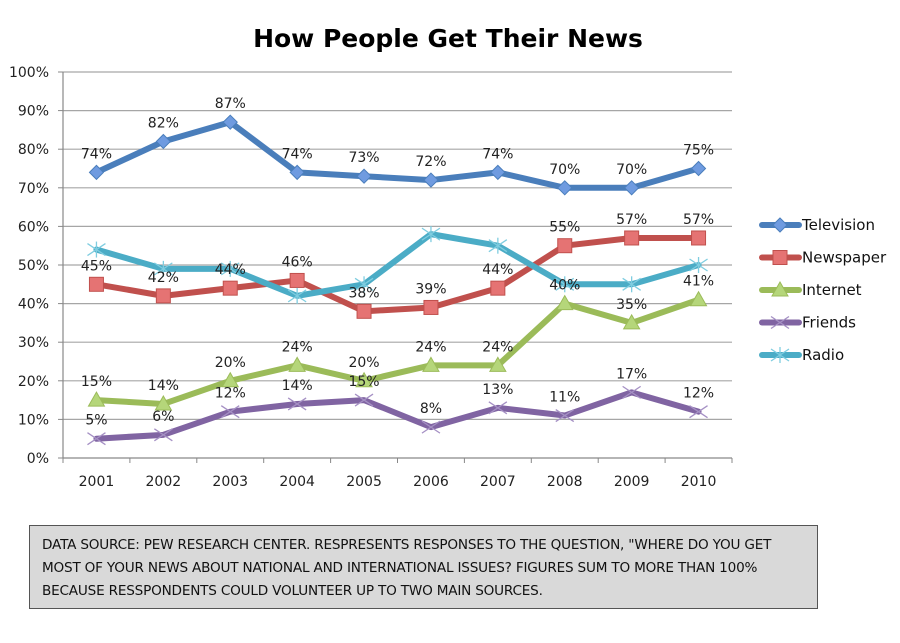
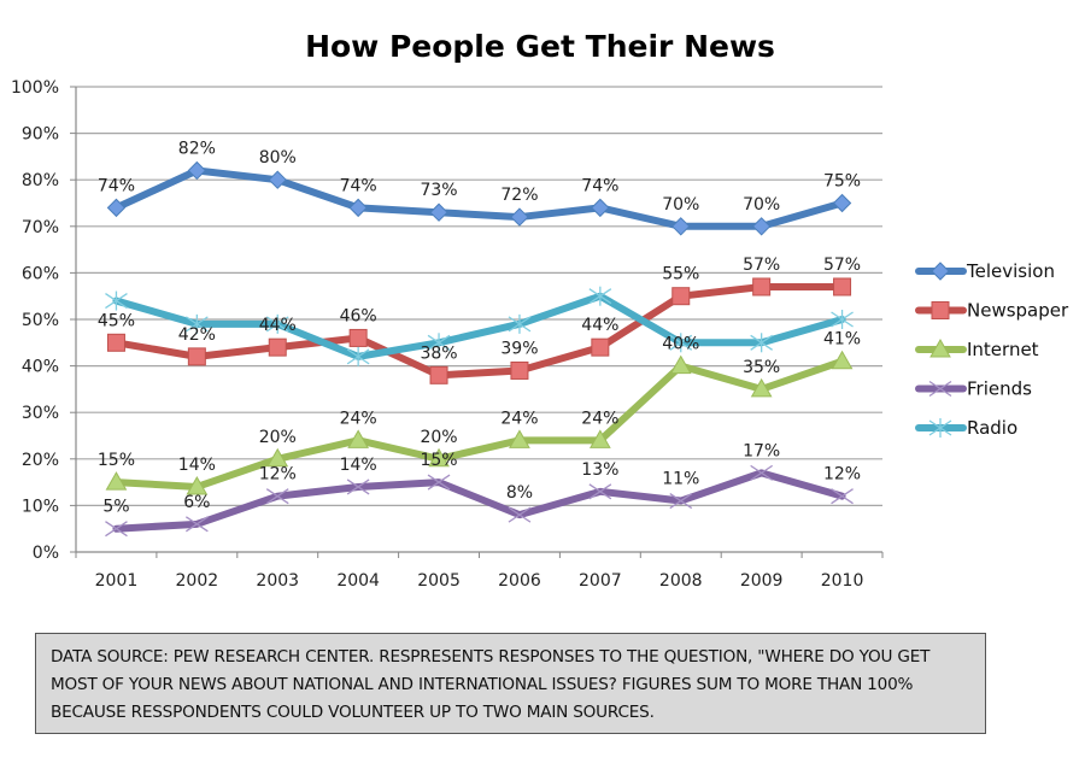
Television/2003: 87% -> 80%
Radio/2006: 58% -> 49%
